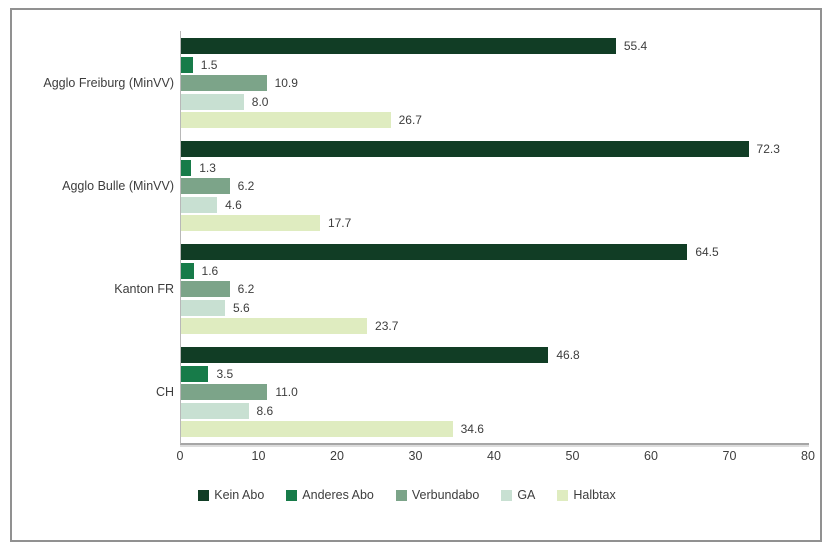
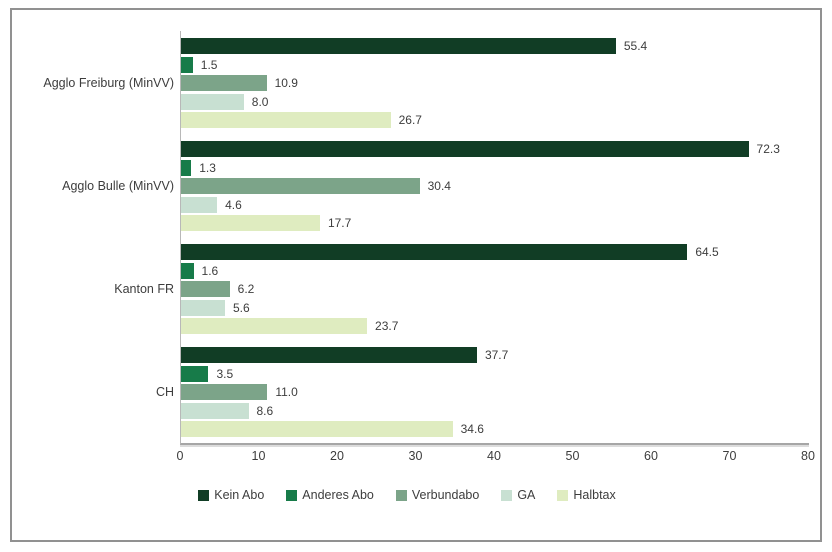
Verbundabo/Agglo Bulle (MinVV): 6.2 -> 30.4
Kein Abo/CH: 46.8 -> 37.7
